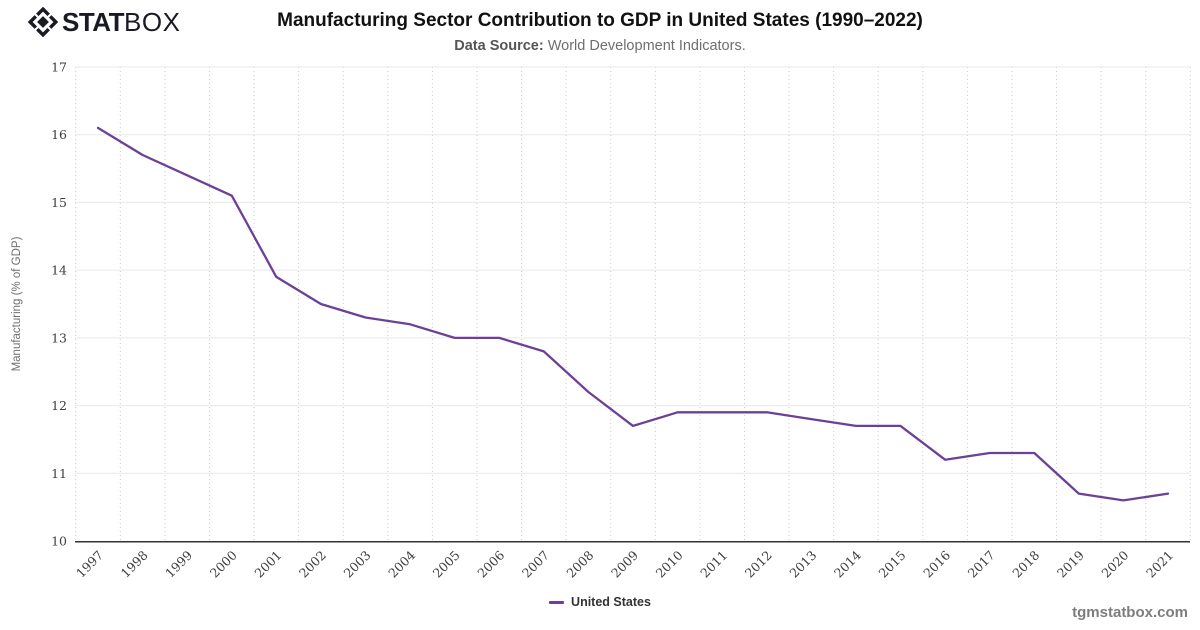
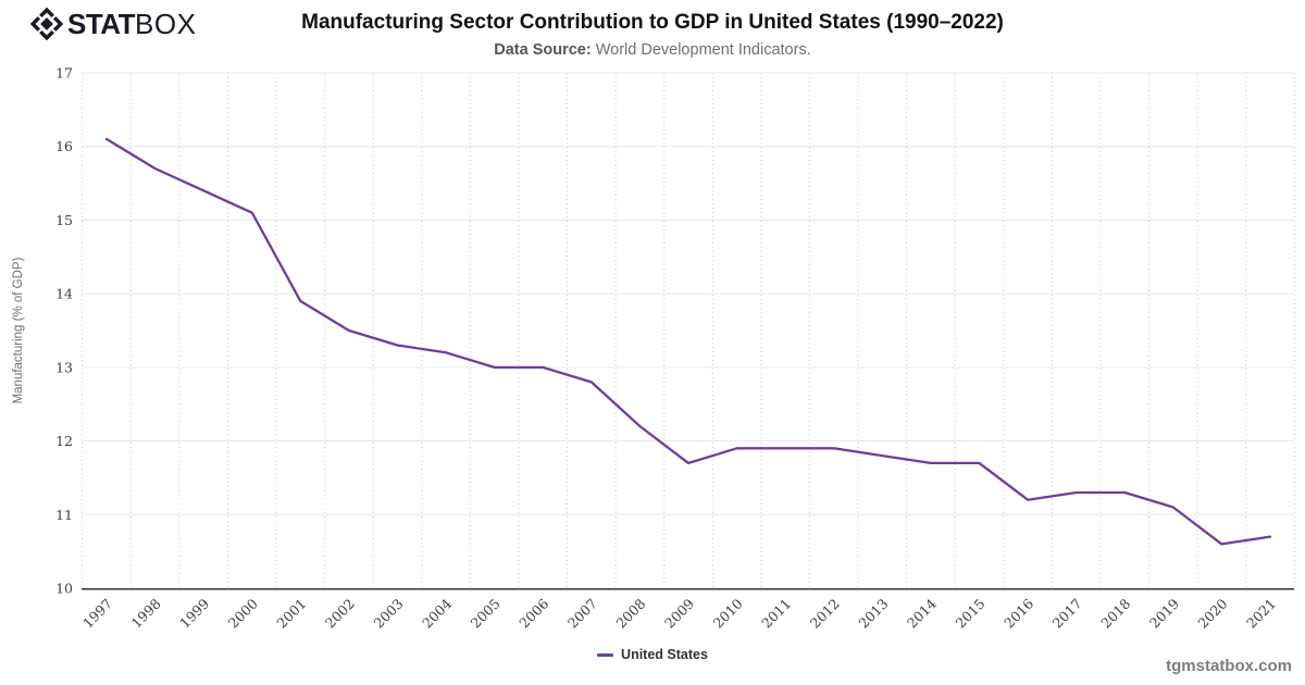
2019: 10.7 -> 11.1
